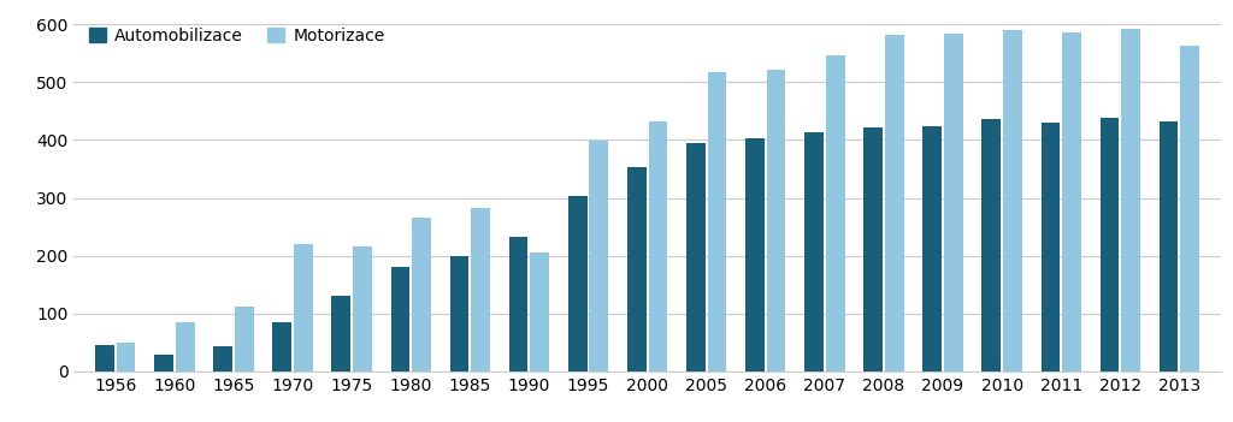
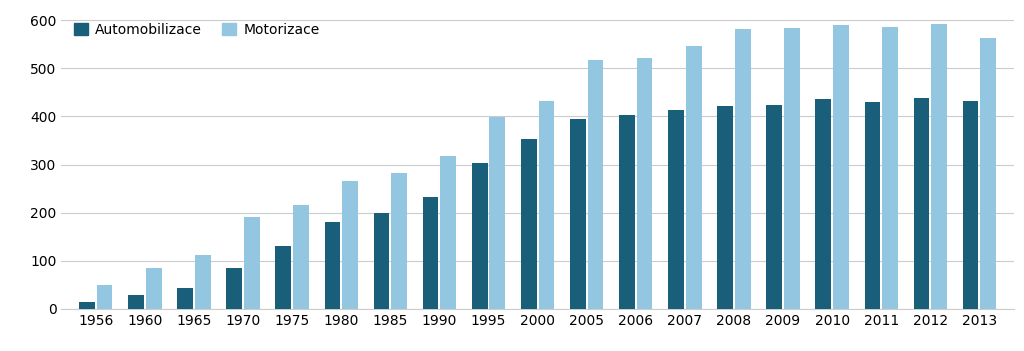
Automobilizace/1956: 45 -> 15
Motorizace/1970: 220 -> 190
Motorizace/1990: 205 -> 317
